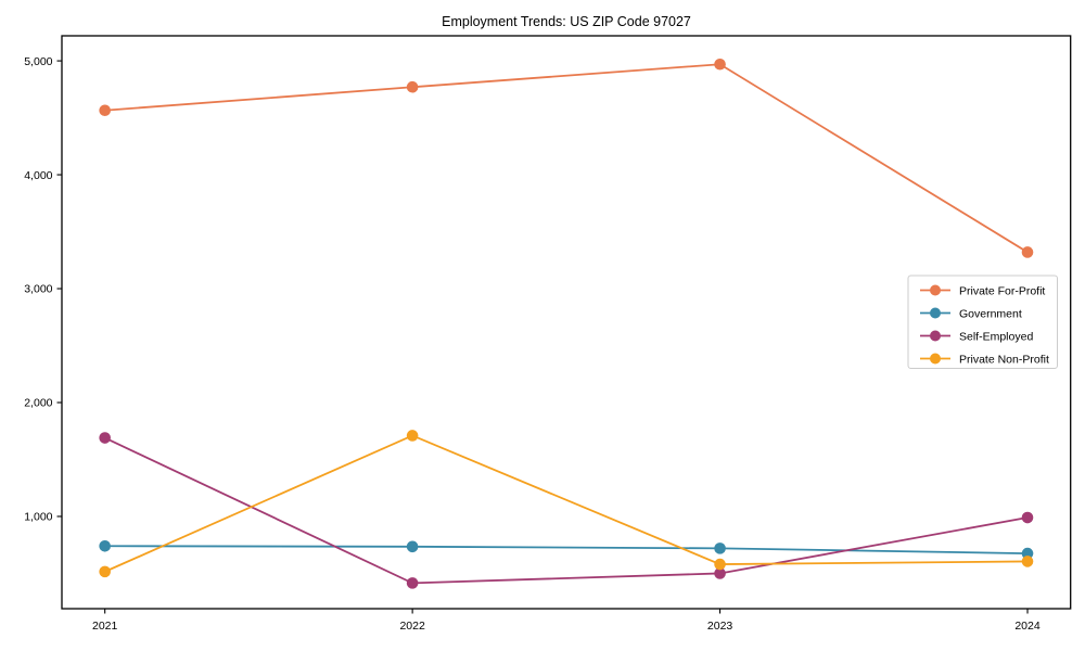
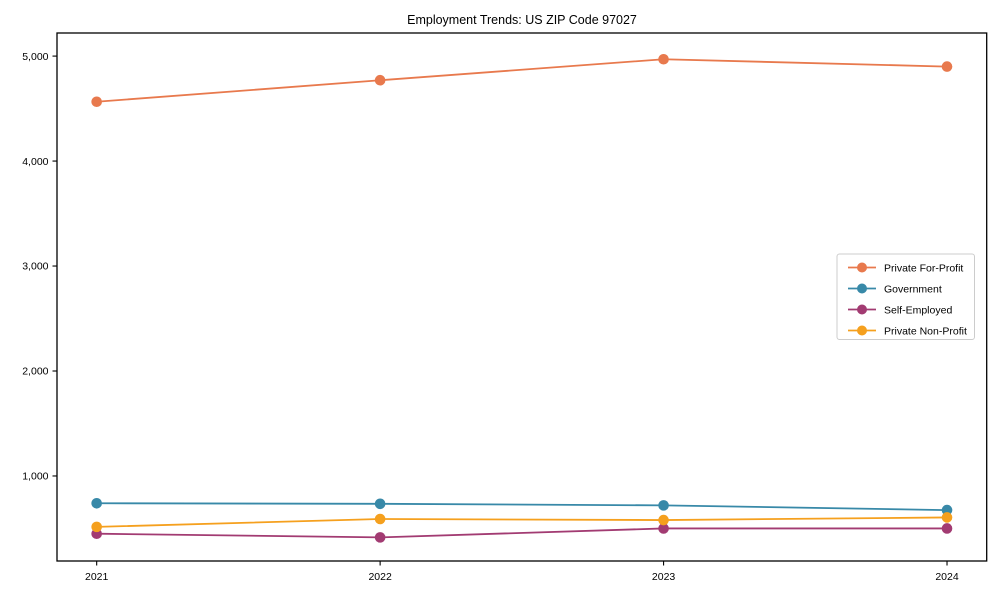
Self-Employed/2021: 1690 -> 450
Private Non-Profit/2022: 1710 -> 590
Private For-Profit/2024: 3320 -> 4900
Self-Employed/2024: 990 -> 500
